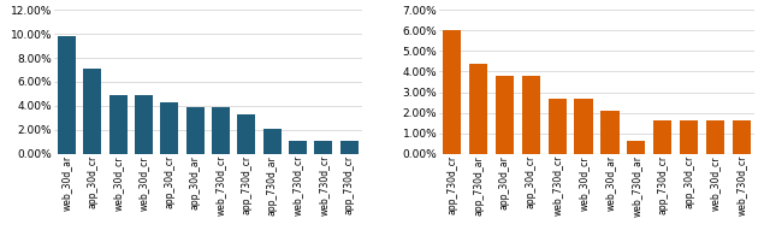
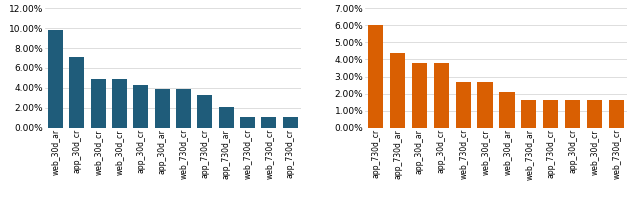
web_730d_ar: 0.6% -> 1.6%
